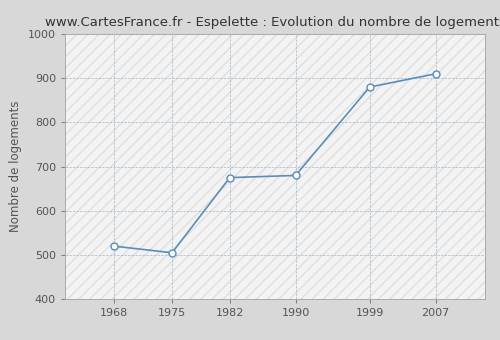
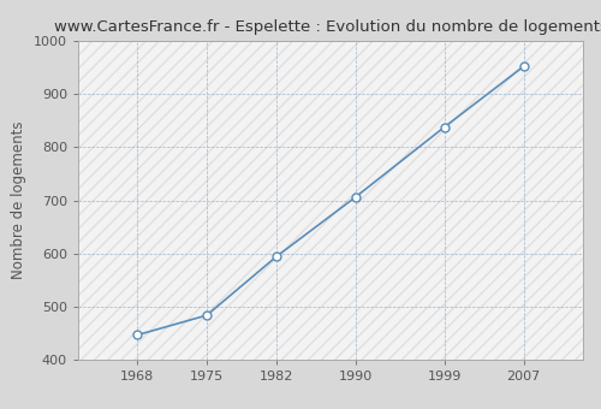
1968: 520 -> 447
1975: 505 -> 484
1982: 675 -> 594
1990: 680 -> 706
1999: 880 -> 838
2007: 910 -> 952
